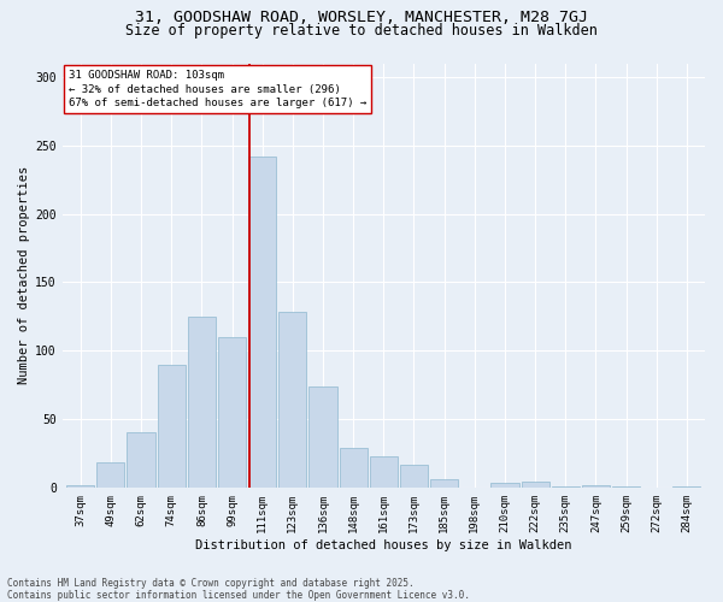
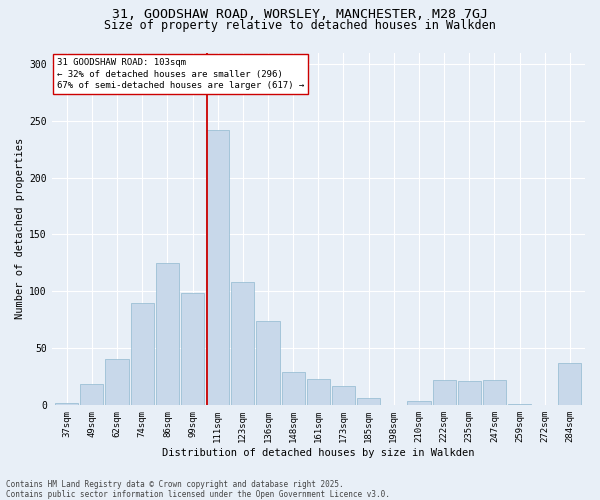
99sqm: 110 -> 98
123sqm: 128 -> 108
222sqm: 4 -> 22
235sqm: 1 -> 21
247sqm: 2 -> 22
284sqm: 1 -> 37
